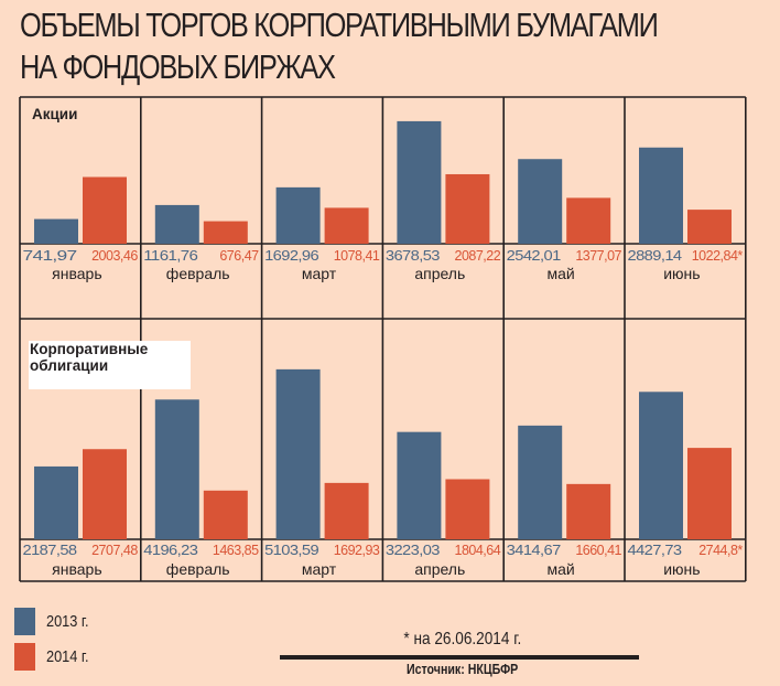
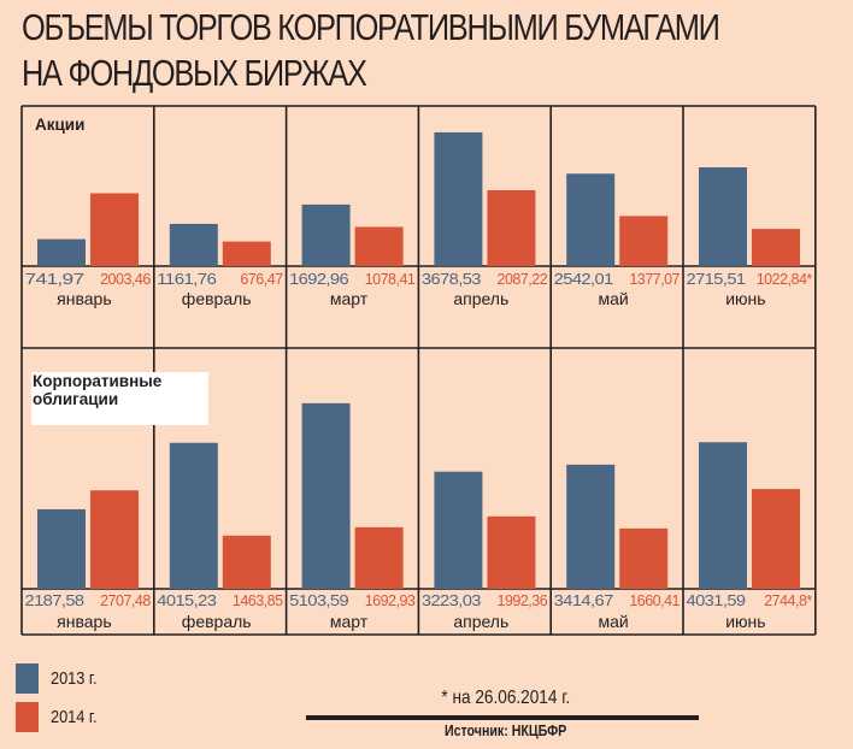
Акции/2013 г./июнь: 2889,14 -> 2715,51
Корпоративные облигации/2013 г./февраль: 4196,23 -> 4015,23
Корпоративные облигации/2014 г./апрель: 1804,64 -> 1992,36
Корпоративные облигации/2013 г./июнь: 4427,73 -> 4031,59
